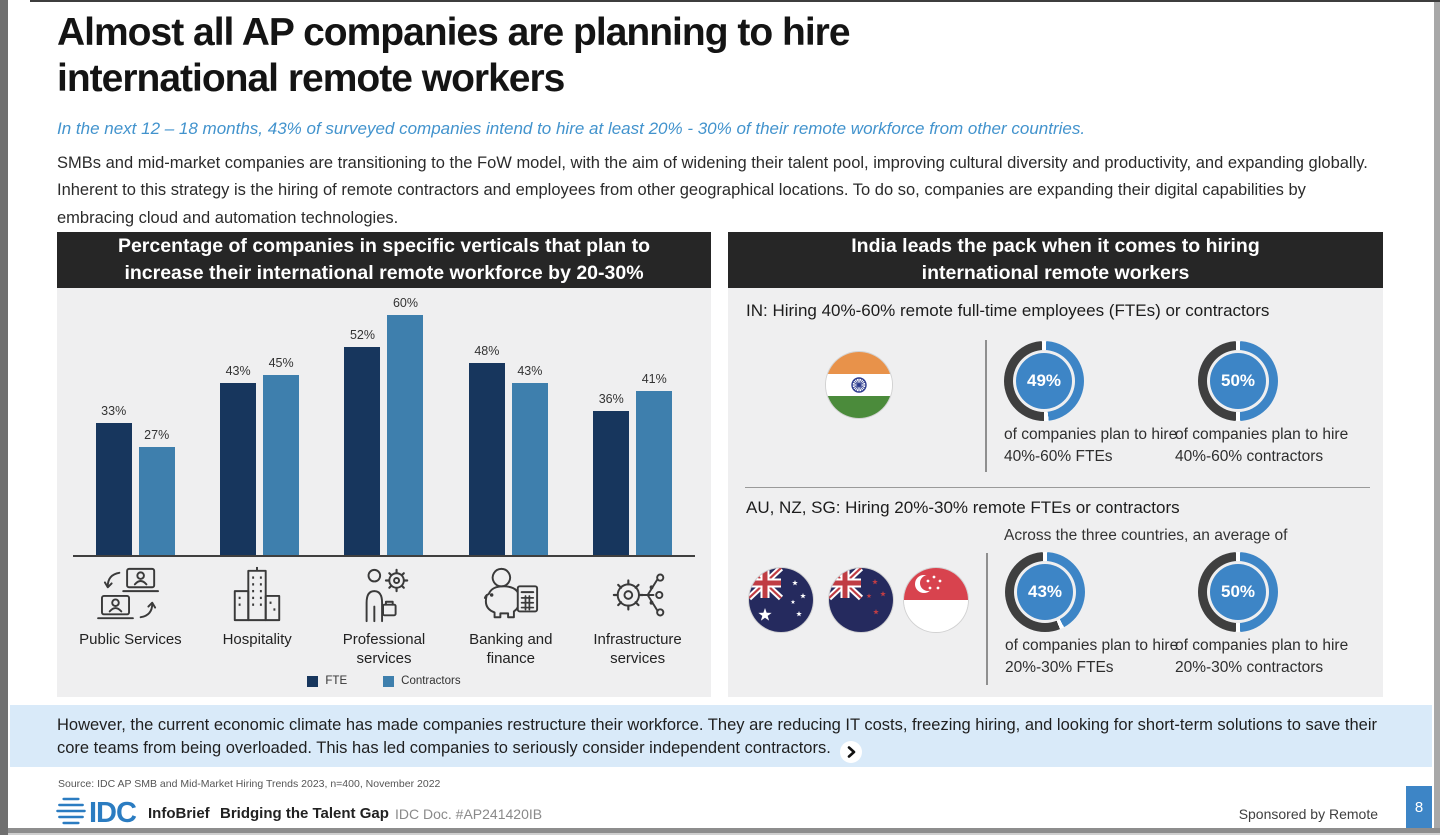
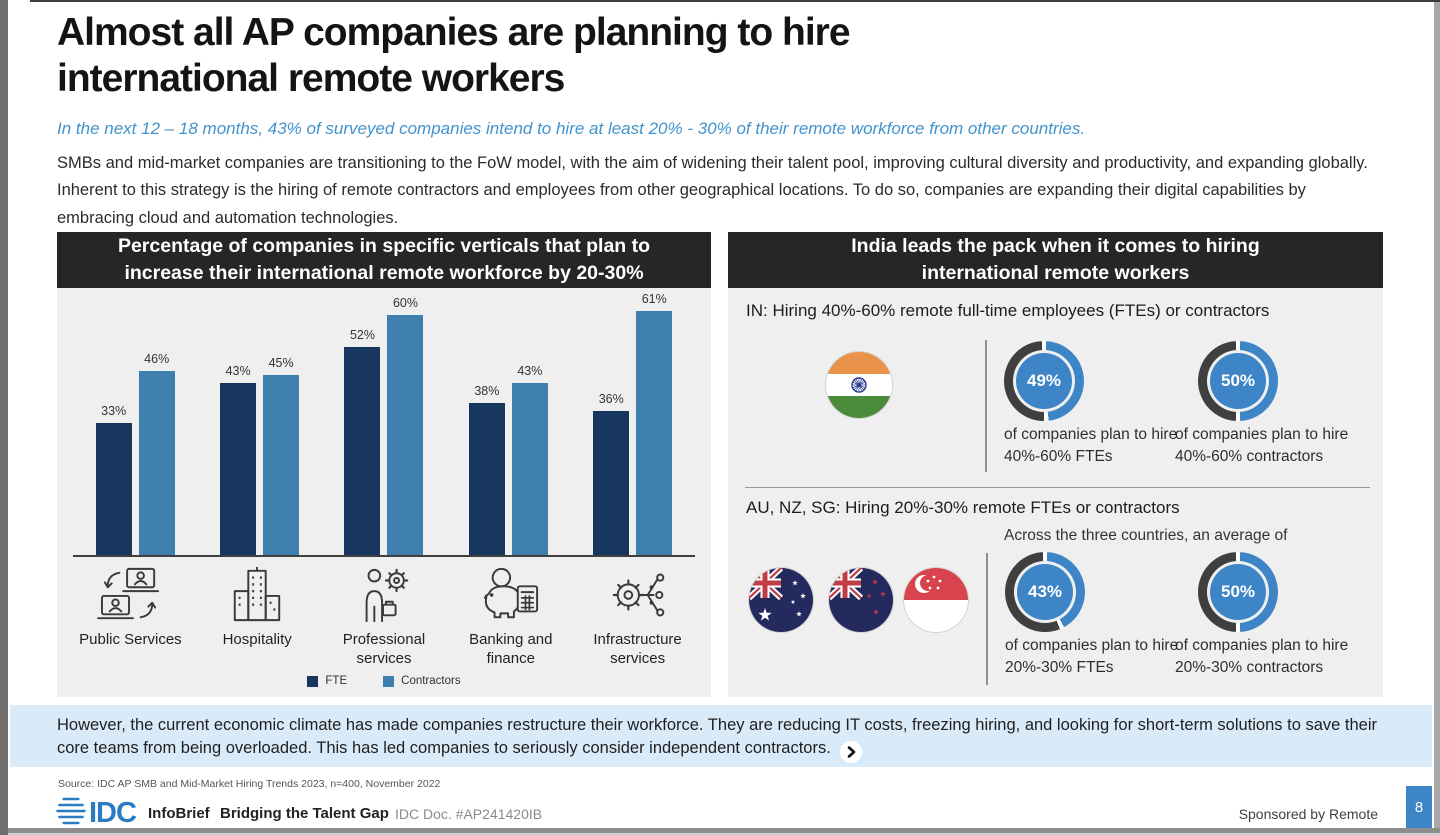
Contractors/Public Services: 27% -> 46%
FTE/Banking and finance: 48% -> 38%
Contractors/Infrastructure services: 41% -> 61%
